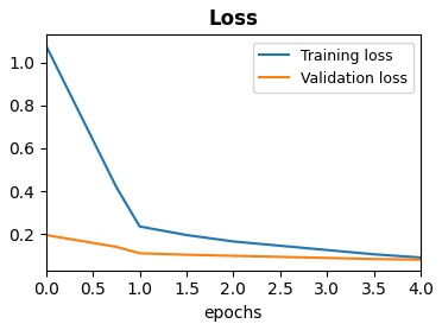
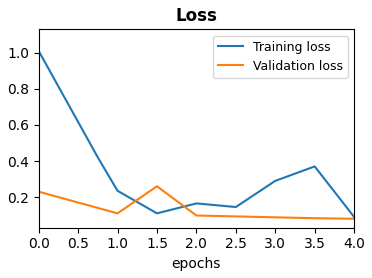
Training loss/0.0: 1.08 -> 1.01
Validation loss/0.0: 0.20 -> 0.23
Training loss/1.5: 0.20 -> 0.11
Validation loss/1.5: 0.10 -> 0.26
Training loss/3.0: 0.12 -> 0.29
Training loss/3.5: 0.10 -> 0.37
